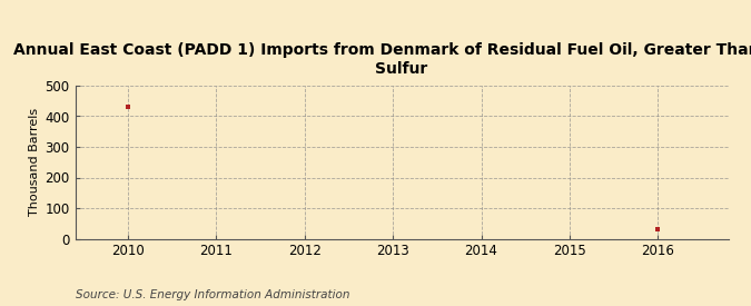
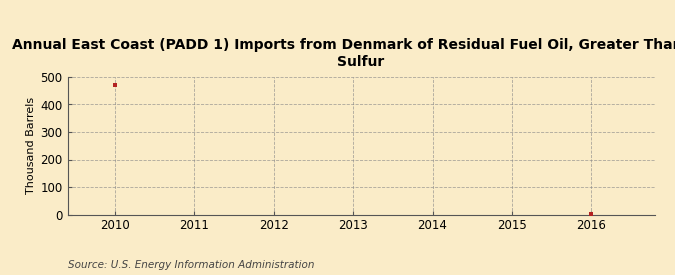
2010: 430 -> 470
2016: 30 -> 2
